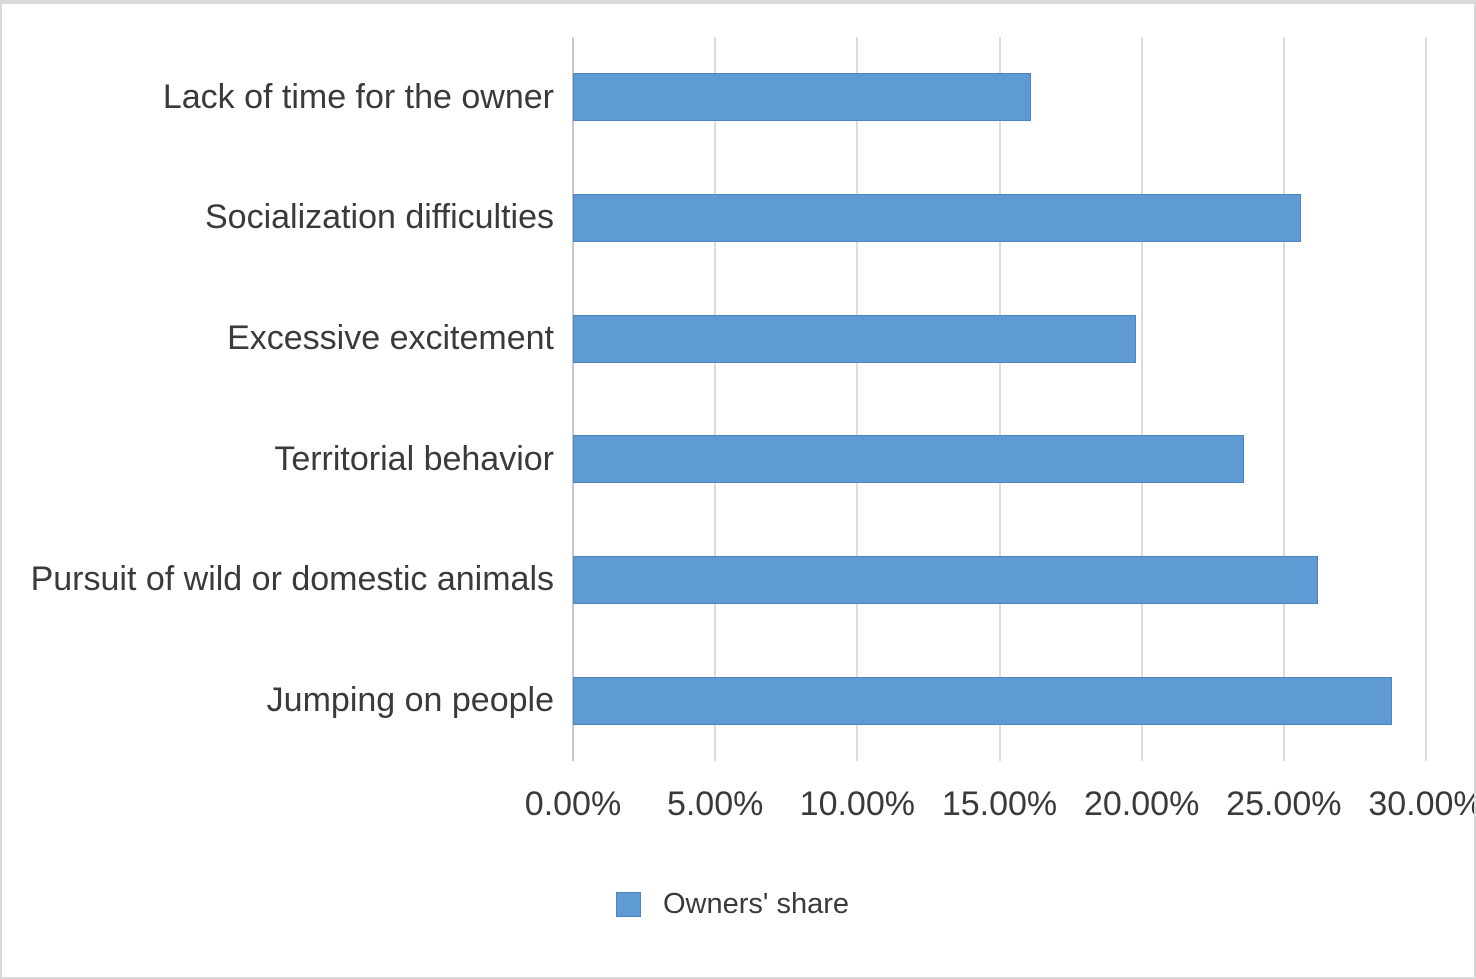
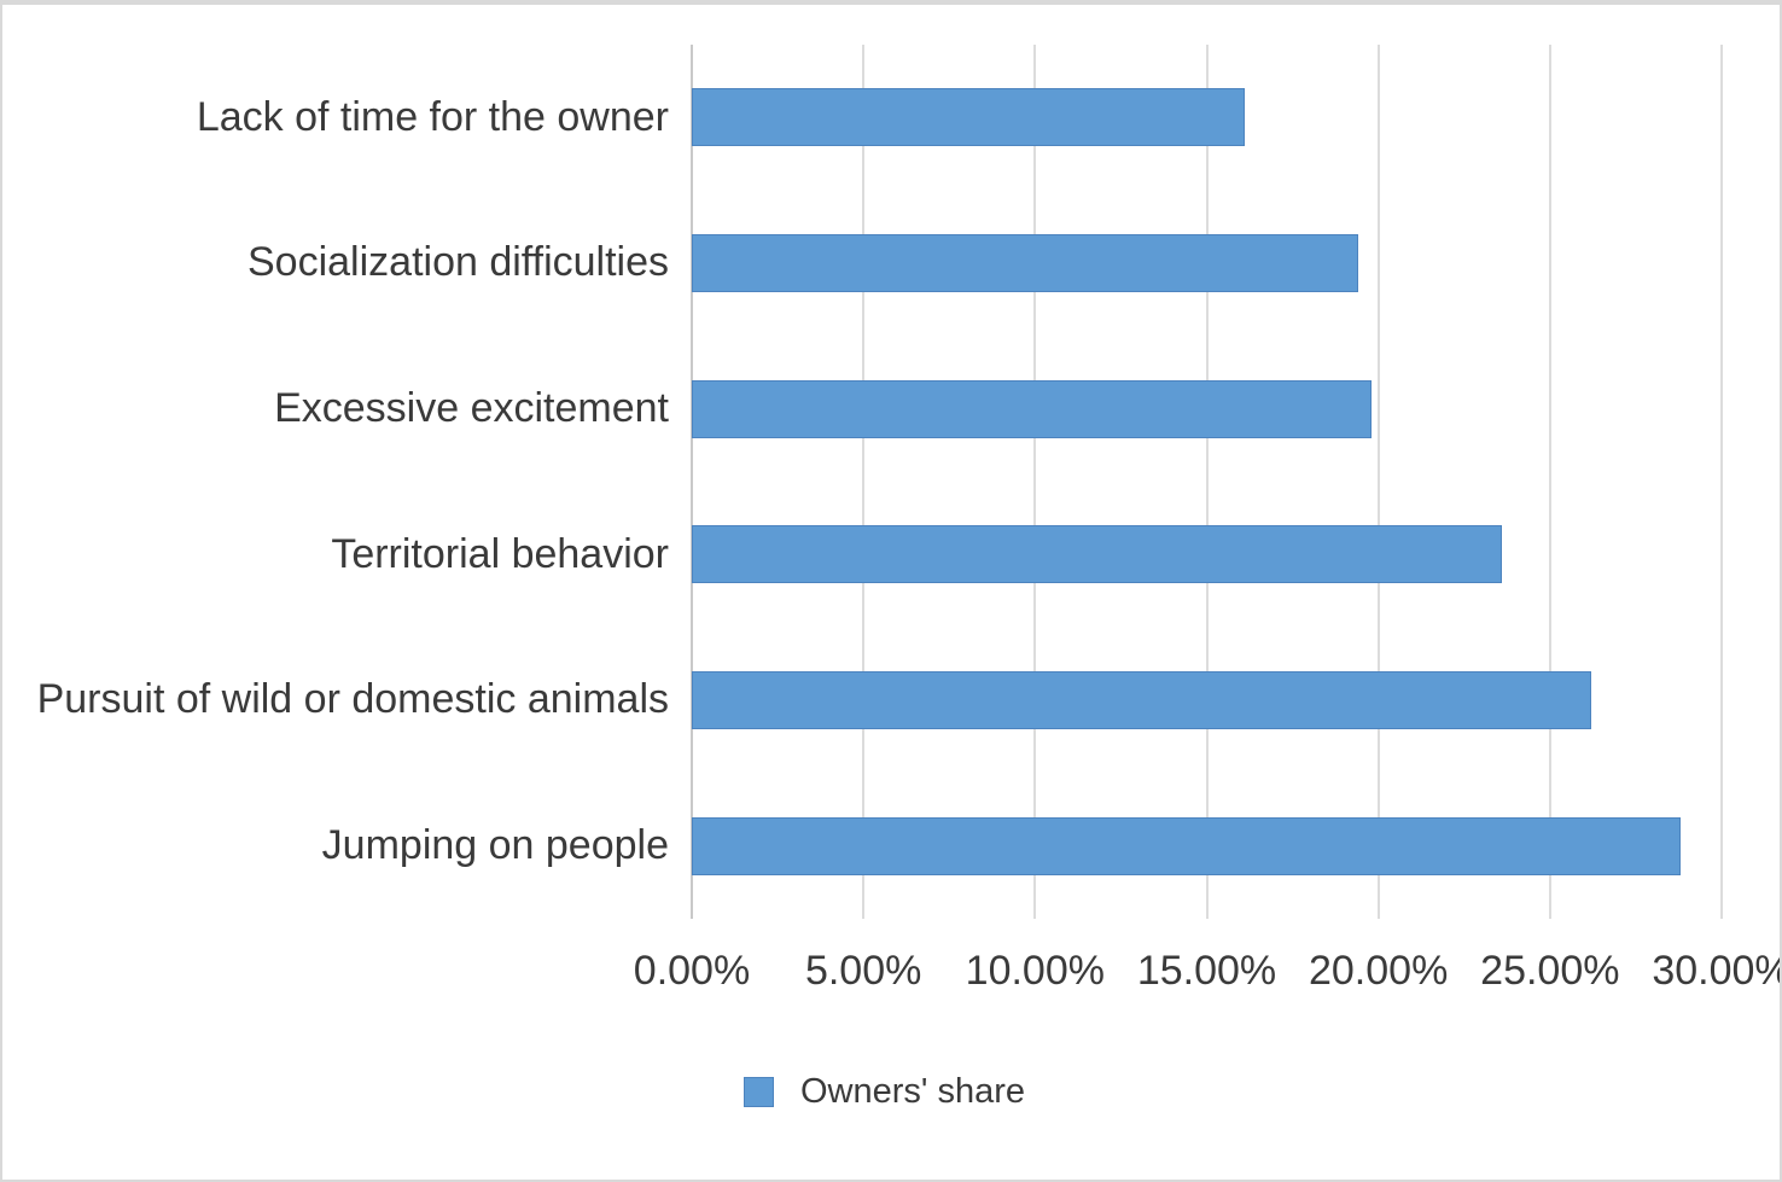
Socialization difficulties: 25.6% -> 19.4%
